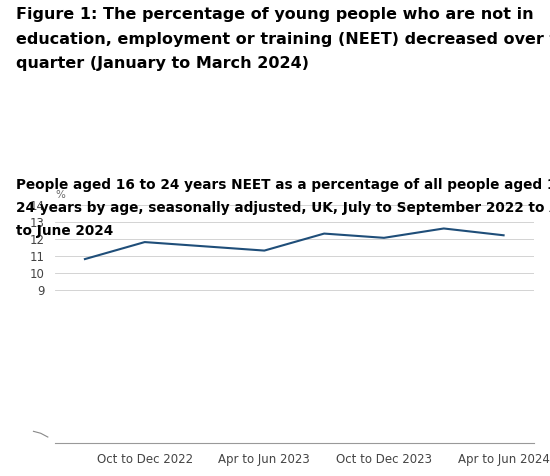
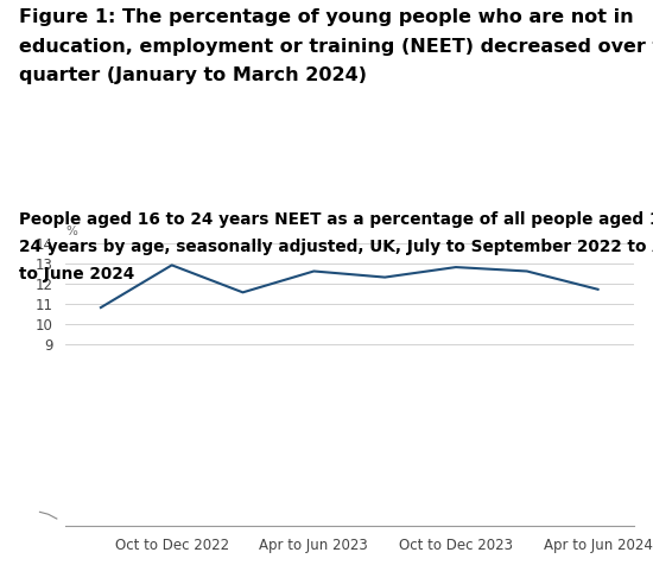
Oct to Dec 2022: 11.8 -> 12.9
Apr to Jun 2023: 11.3 -> 12.6
Oct to Dec 2023: 12.1 -> 12.8
Apr to Jun 2024: 12.2 -> 11.7
